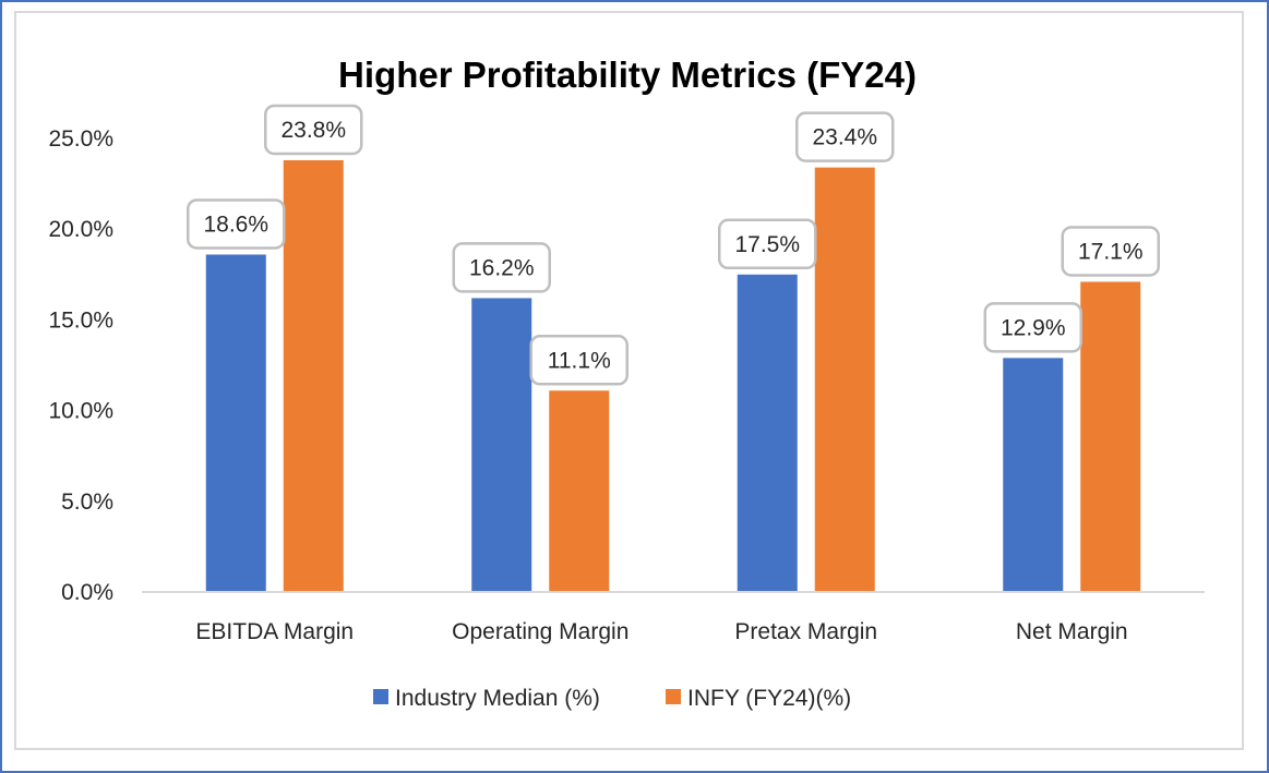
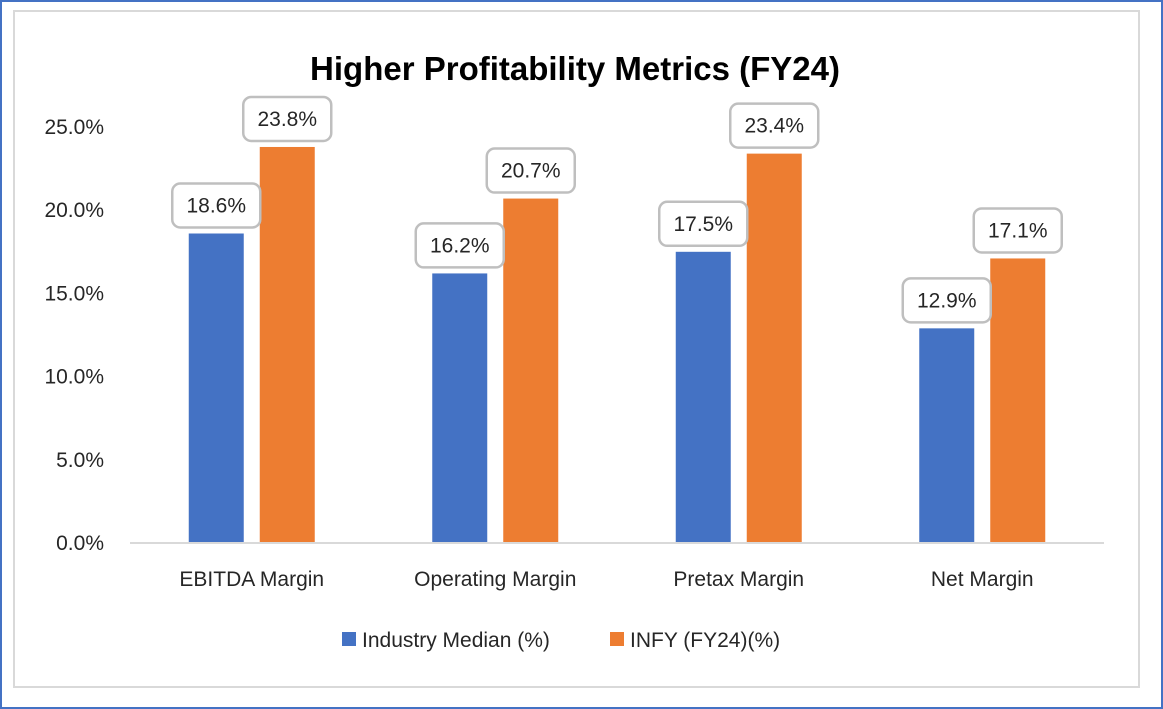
INFY (FY24)(%)/Operating Margin: 11.1% -> 20.7%
